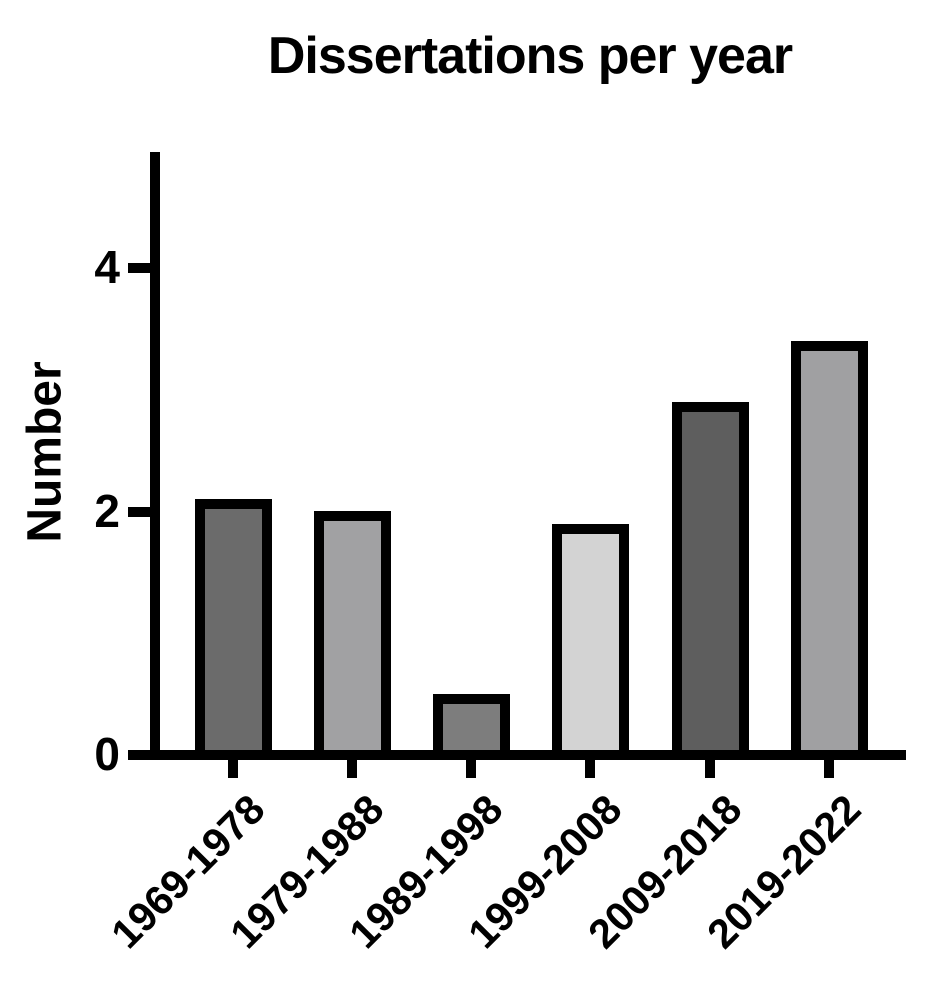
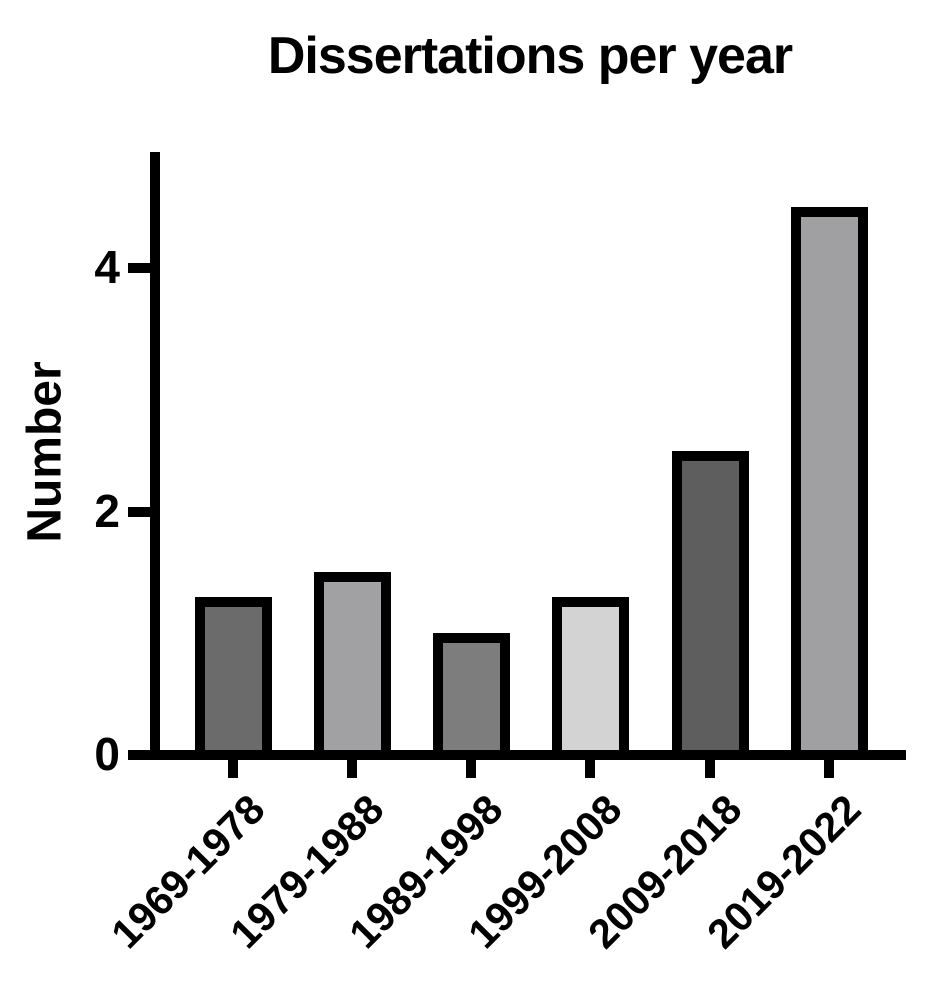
1969-1978: 2.1 -> 1.3
1979-1988: 2.0 -> 1.5
1989-1998: 0.5 -> 1.0
1999-2008: 1.9 -> 1.3
2009-2018: 2.9 -> 2.5
2019-2022: 3.4 -> 4.5
